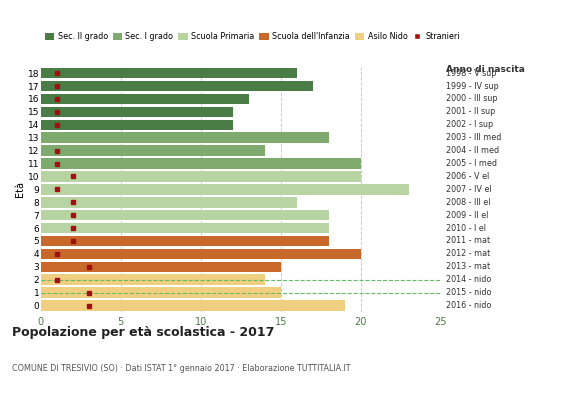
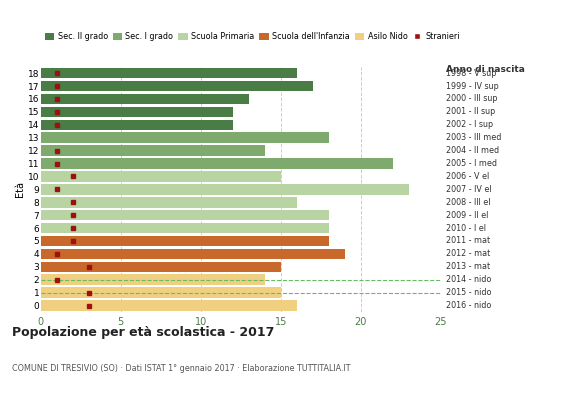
11: 20 -> 22
10: 20 -> 15
4: 20 -> 19
0: 19 -> 16
